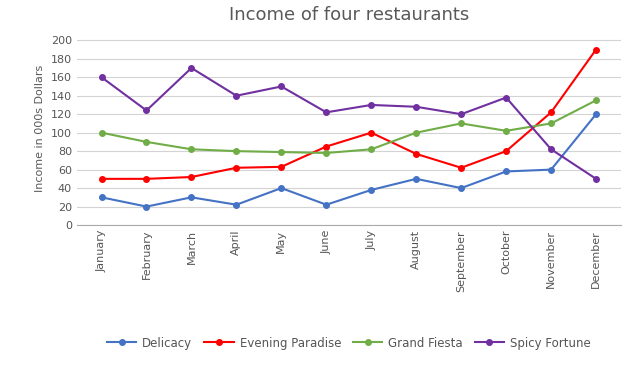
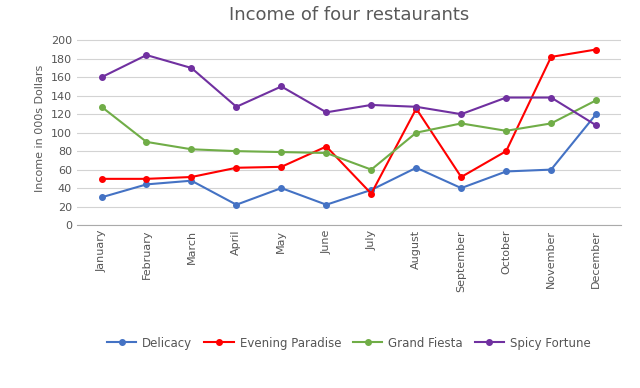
Grand Fiesta/January: 100 -> 128
Delicacy/February: 20 -> 44
Spicy Fortune/February: 124 -> 184
Delicacy/March: 30 -> 48
Spicy Fortune/April: 140 -> 128
Evening Paradise/July: 100 -> 34
Grand Fiesta/July: 82 -> 60
Delicacy/August: 50 -> 62
Evening Paradise/August: 77 -> 126
Evening Paradise/September: 62 -> 52
Evening Paradise/November: 122 -> 182
Spicy Fortune/November: 82 -> 138
Spicy Fortune/December: 50 -> 108
